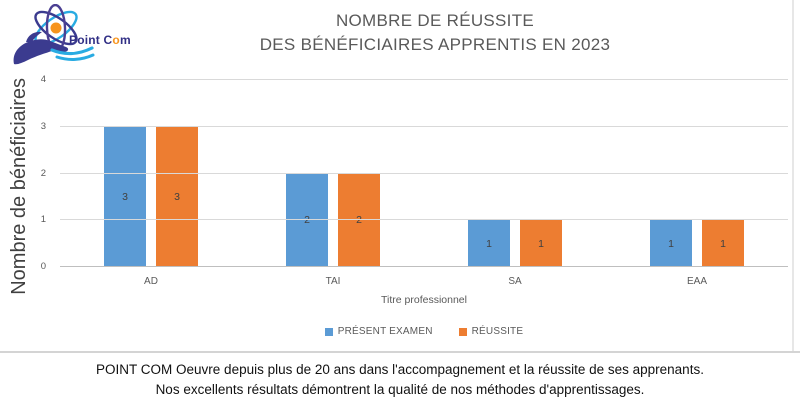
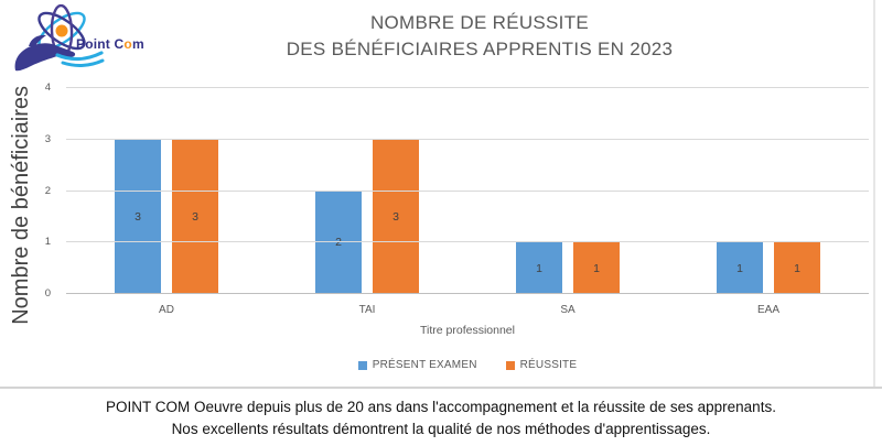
RÉUSSITE/TAI: 2 -> 3
